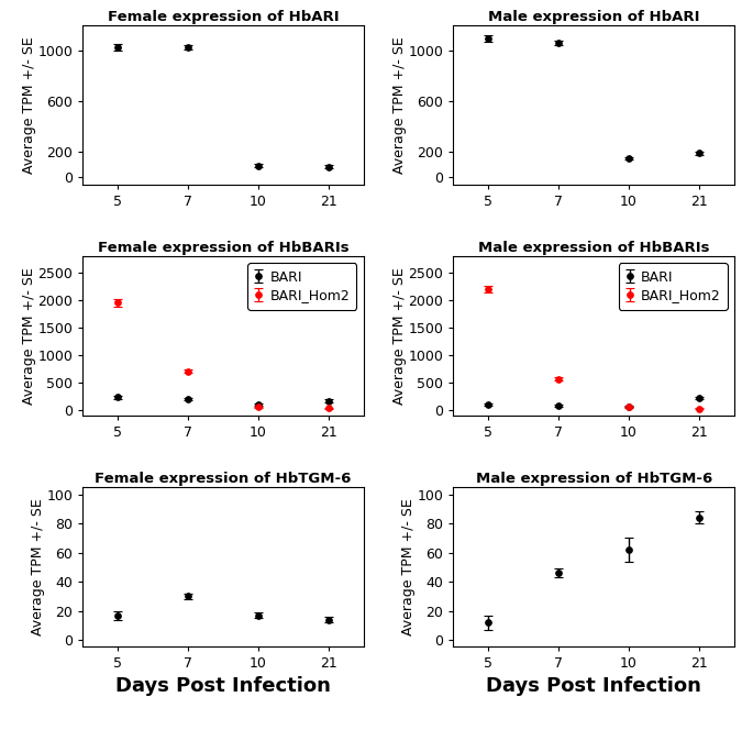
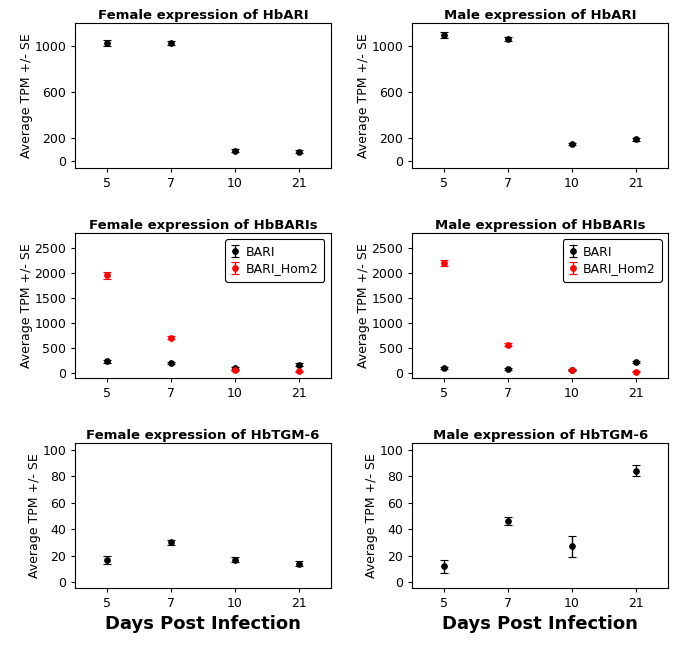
Male expression of HbTGM-6/10: 62 -> 27
